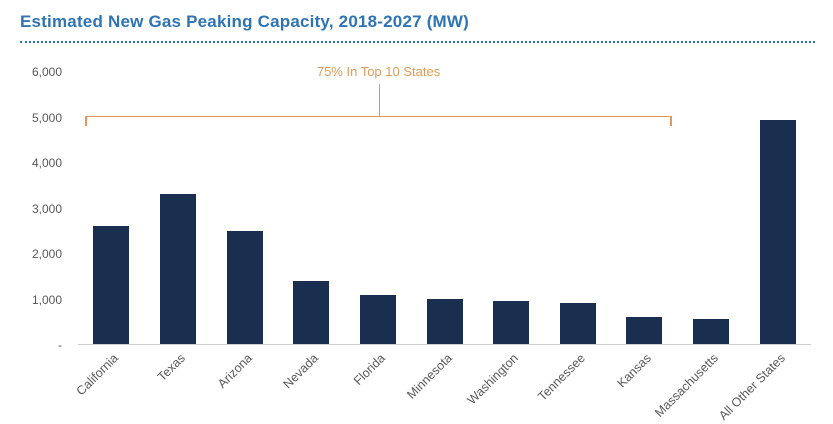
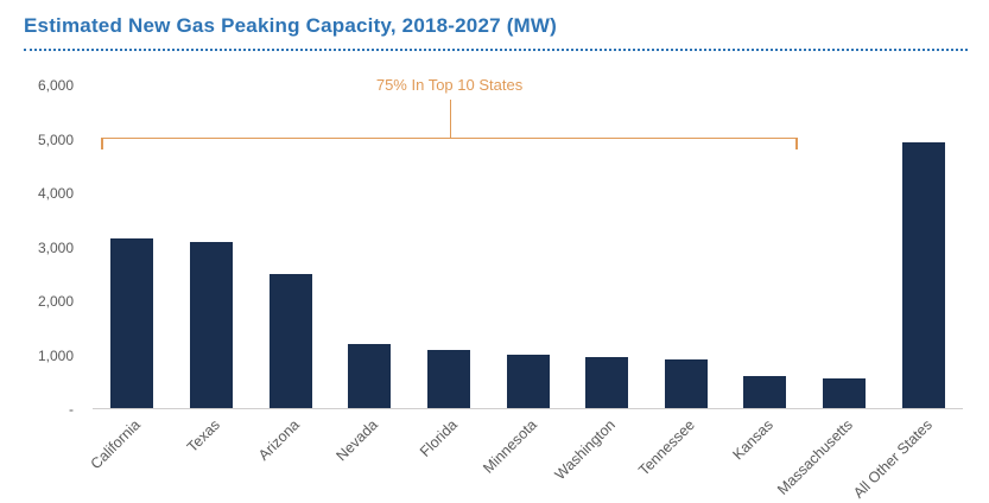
California: 2600 -> 3200
Texas: 3300 -> 3100
Nevada: 1400 -> 1200
